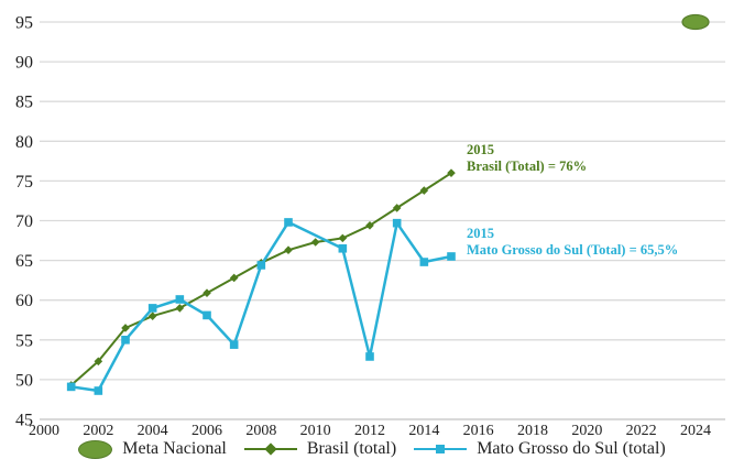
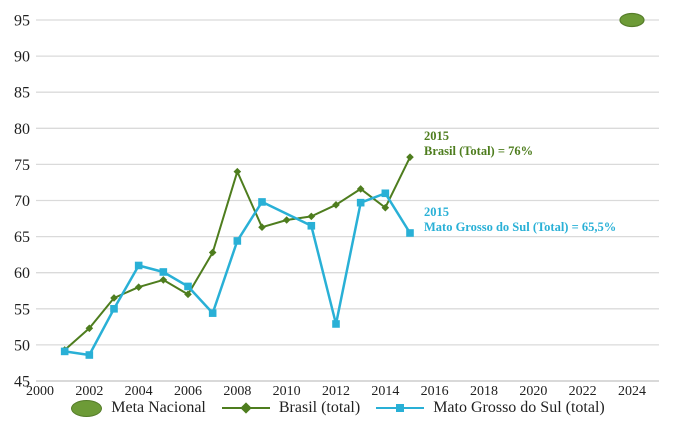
Mato Grosso do Sul (total)/2004: 59 -> 61
Brasil (total)/2006: 61 -> 57
Brasil (total)/2008: 65 -> 74
Brasil (total)/2014: 74 -> 69
Mato Grosso do Sul (total)/2014: 65 -> 71
